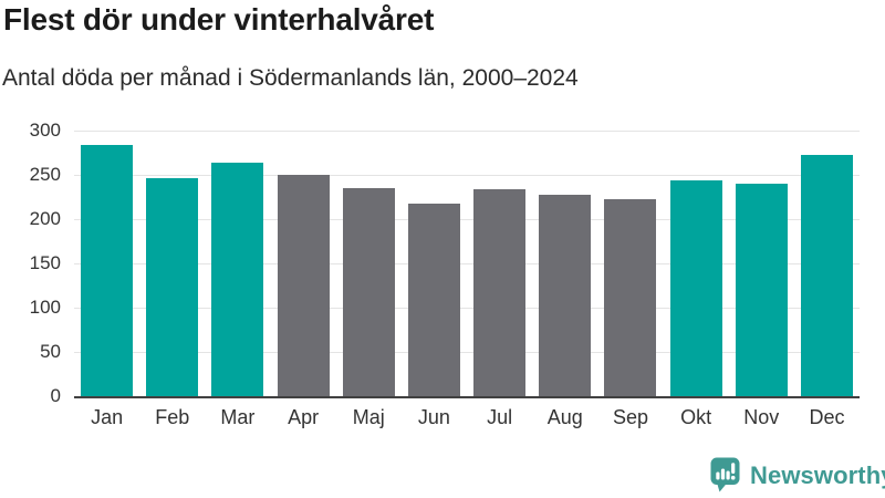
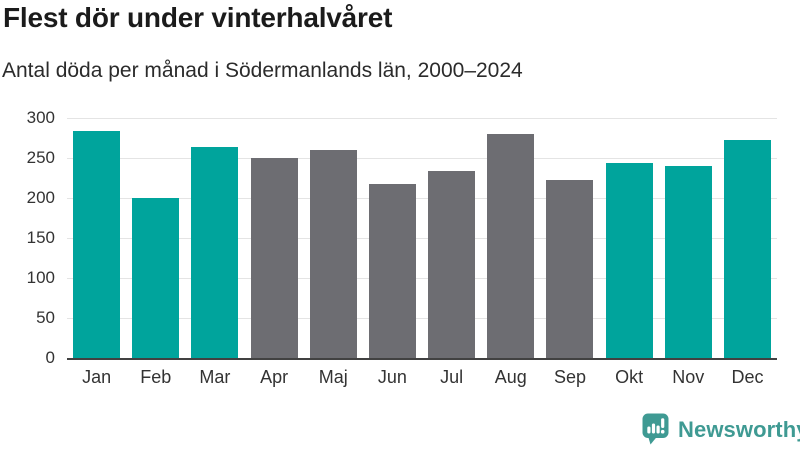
Feb: 250 -> 200
Maj: 240 -> 260
Aug: 230 -> 280
